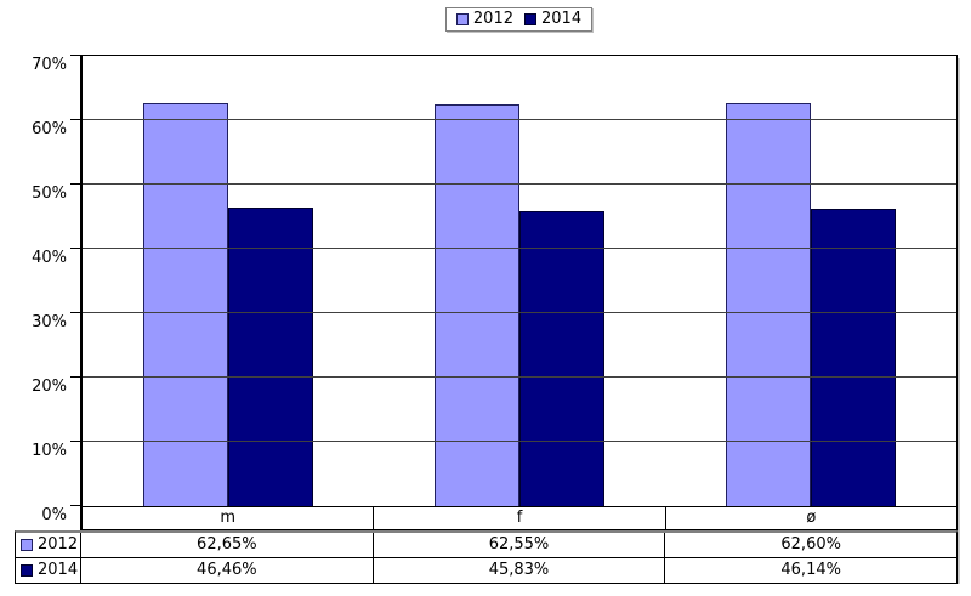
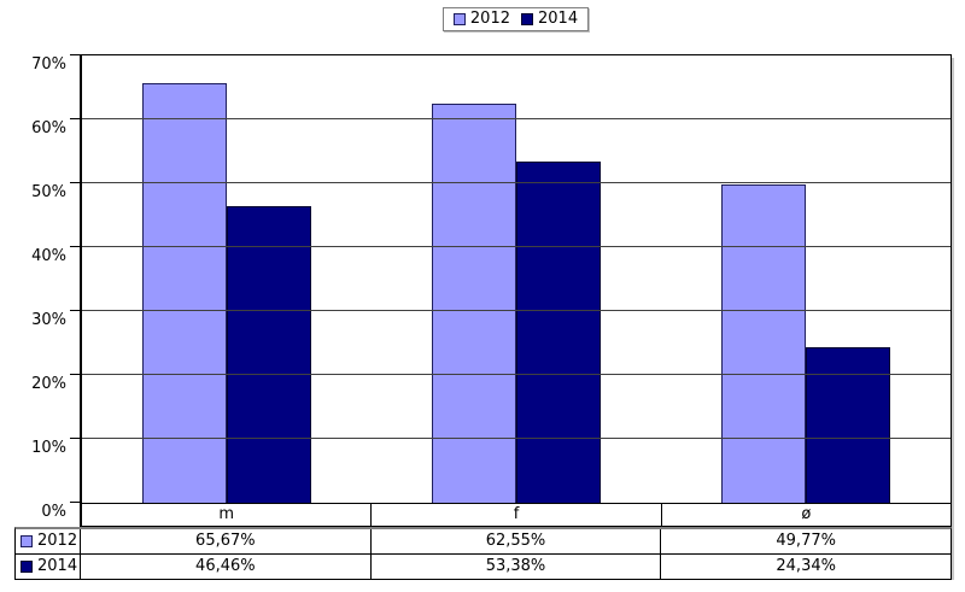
2012/m: 62,65% -> 65,67%
2014/f: 45,83% -> 53,38%
2012/ø: 62,60% -> 49,77%
2014/ø: 46,14% -> 24,34%
